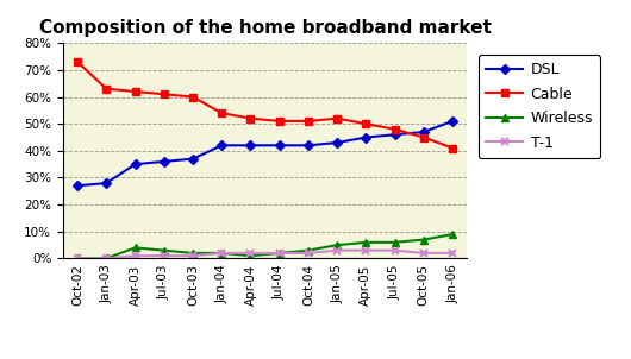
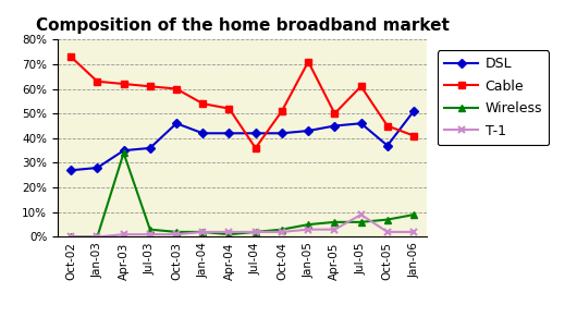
Wireless/Apr-03: 4% -> 34%
DSL/Oct-03: 37% -> 46%
Cable/Jul-04: 51% -> 36%
Cable/Jan-05: 52% -> 71%
Cable/Jul-05: 48% -> 61%
T-1/Jul-05: 3% -> 9%
DSL/Oct-05: 47% -> 37%
